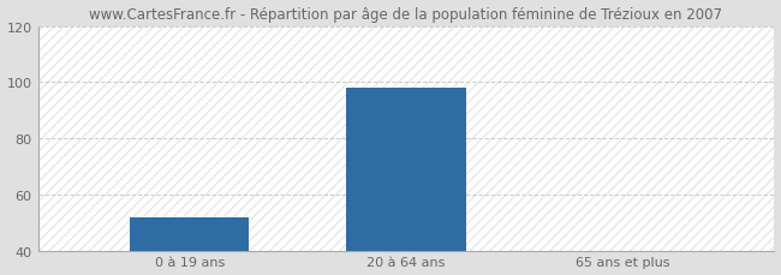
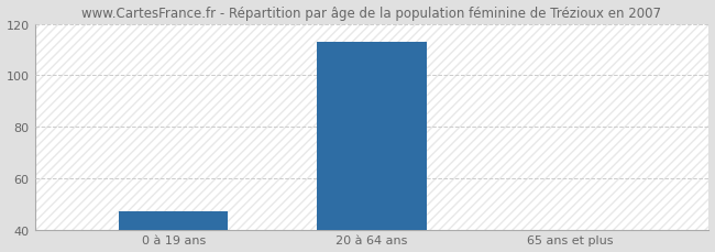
0 à 19 ans: 52 -> 47
20 à 64 ans: 98 -> 113
